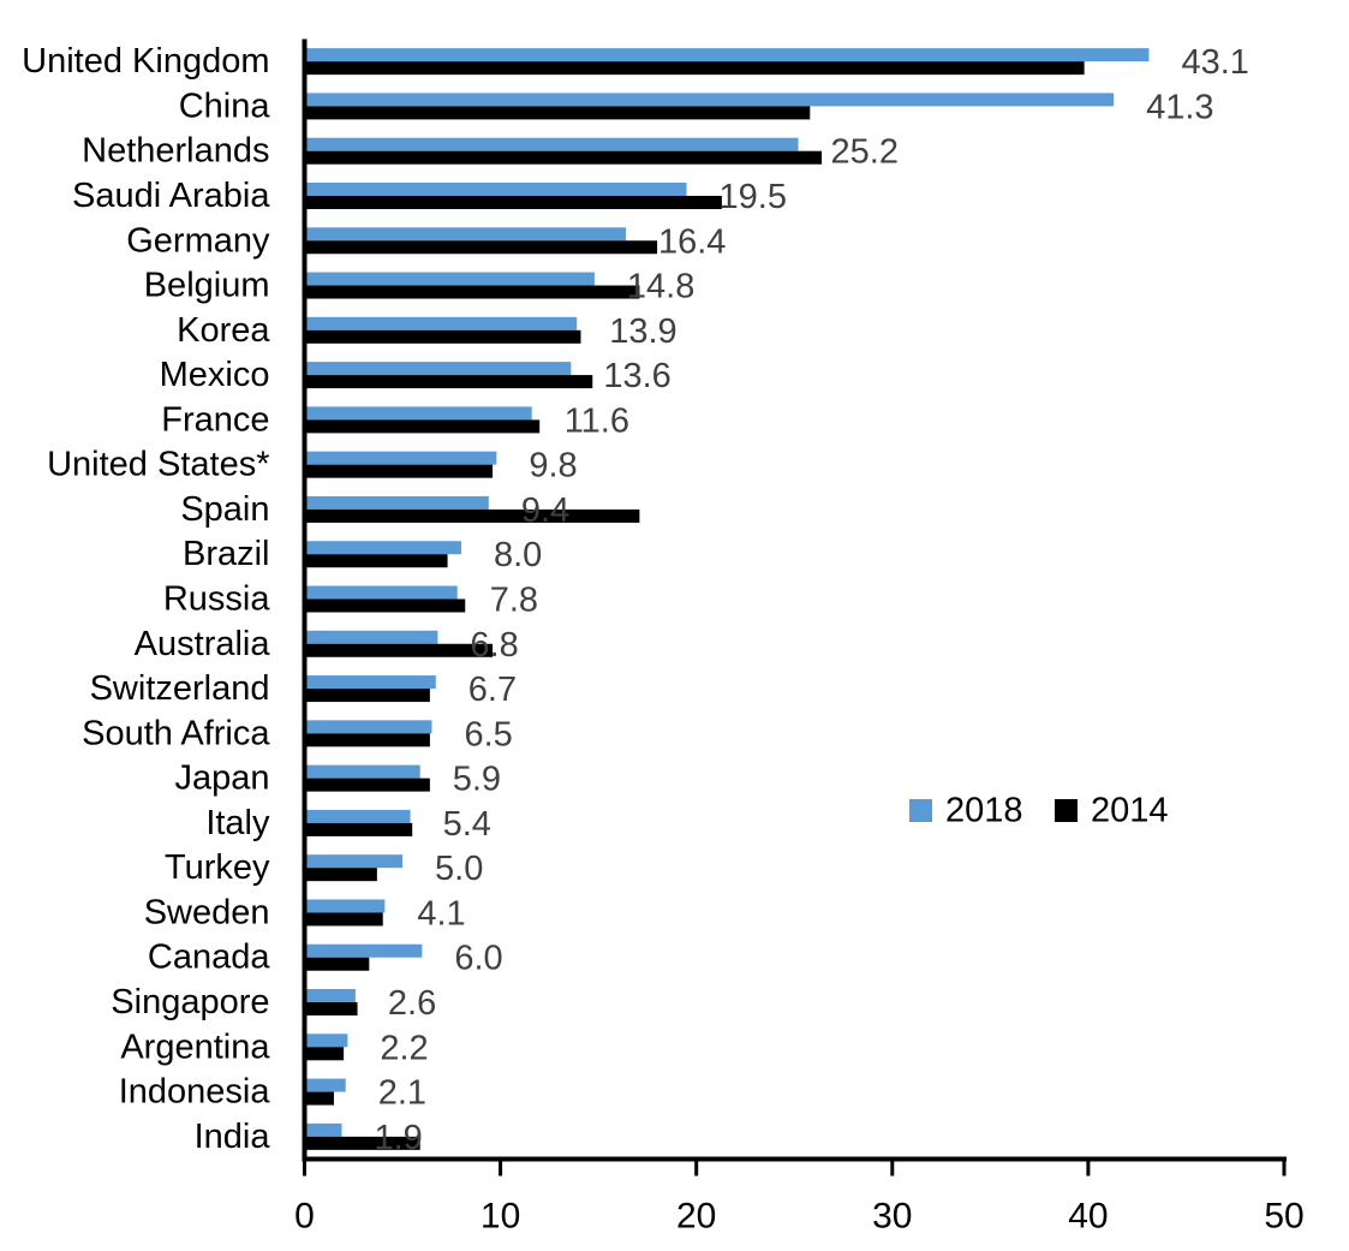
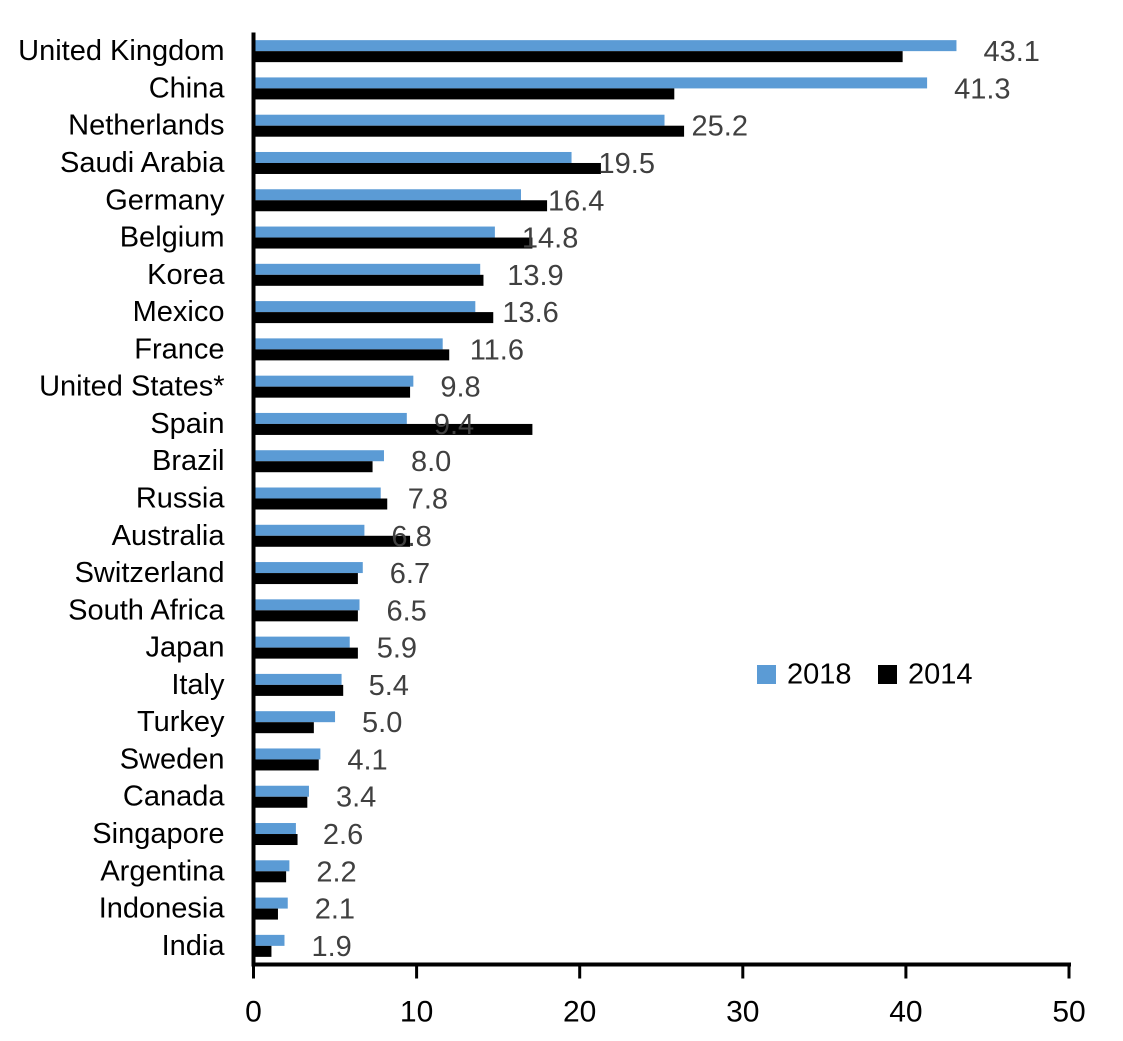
2018/Canada: 6.0 -> 3.4
2014/India: 5.9 -> 1.1
